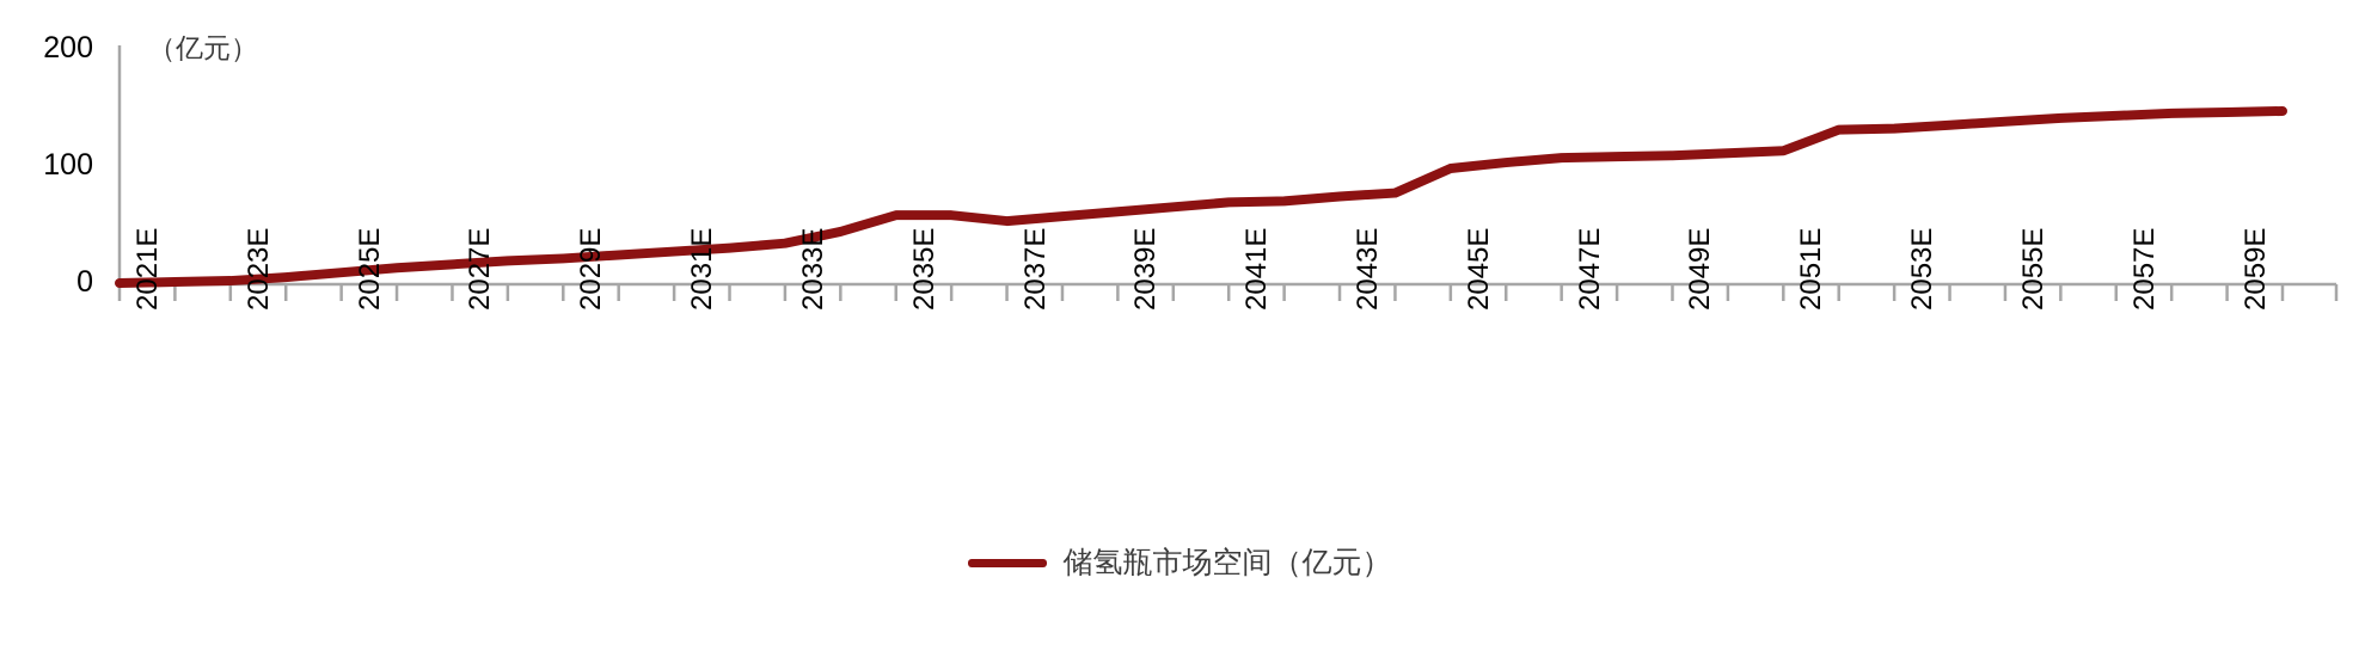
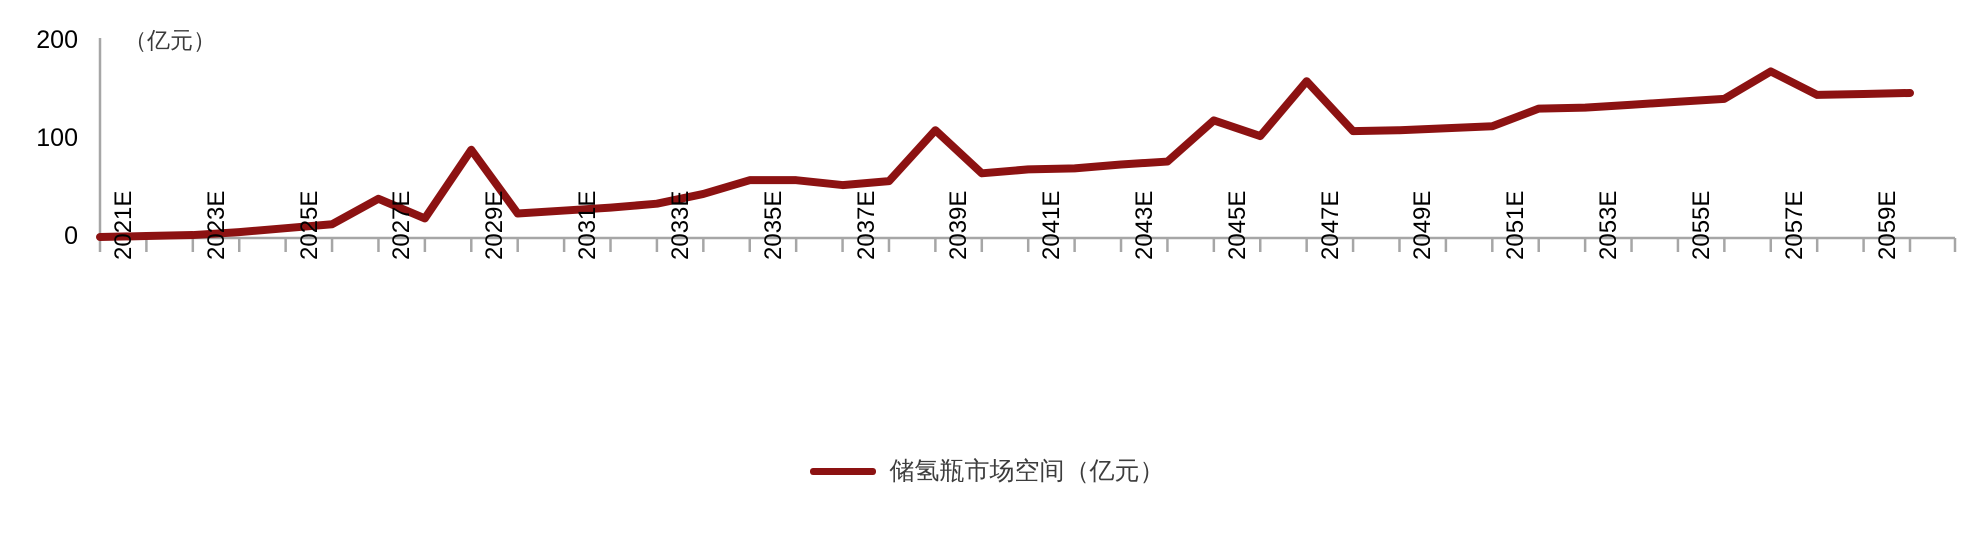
2027E: 20 -> 40
2029E: 20 -> 90
2039E: 60 -> 110
2045E: 100 -> 120
2047E: 110 -> 160
2057E: 140 -> 170
